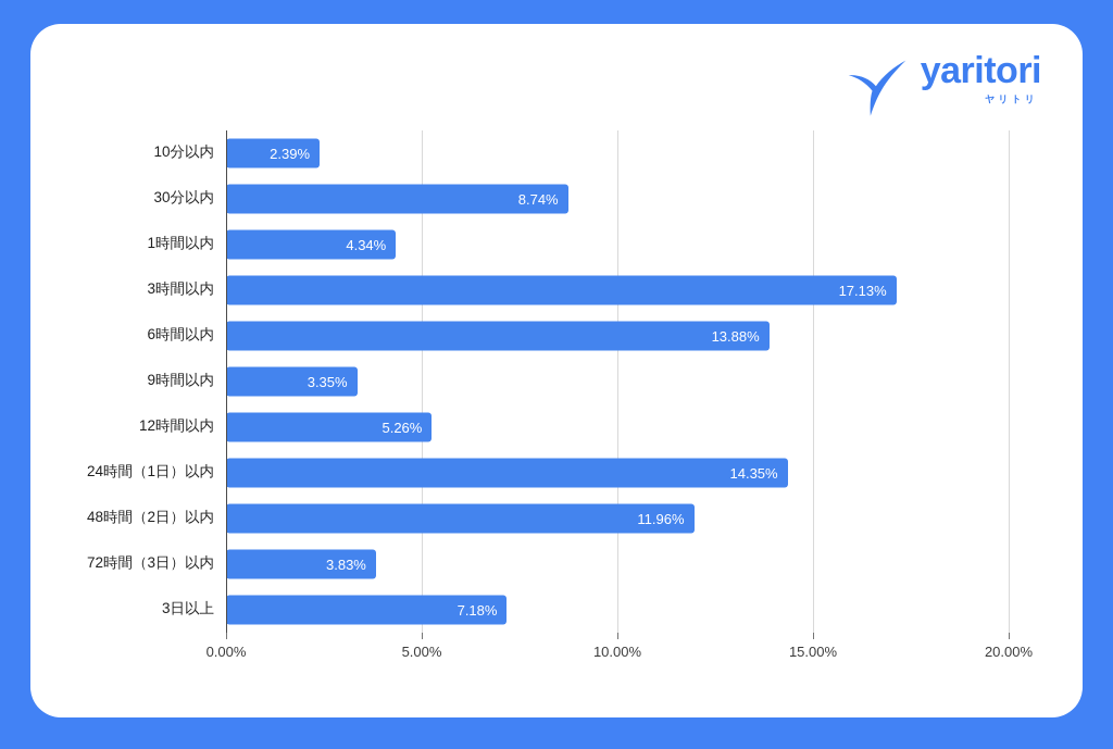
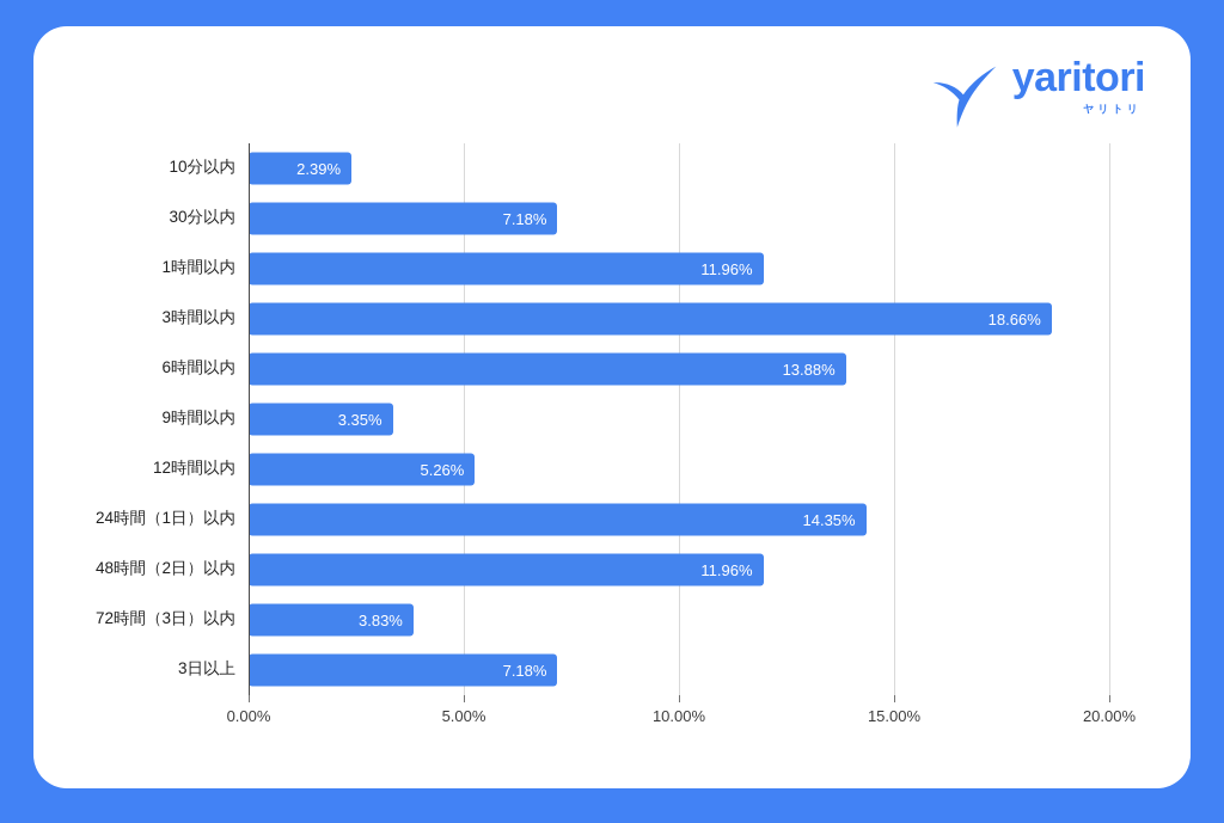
30分以内: 8.74% -> 7.18%
1時間以内: 4.34% -> 11.96%
3時間以内: 17.13% -> 18.66%
